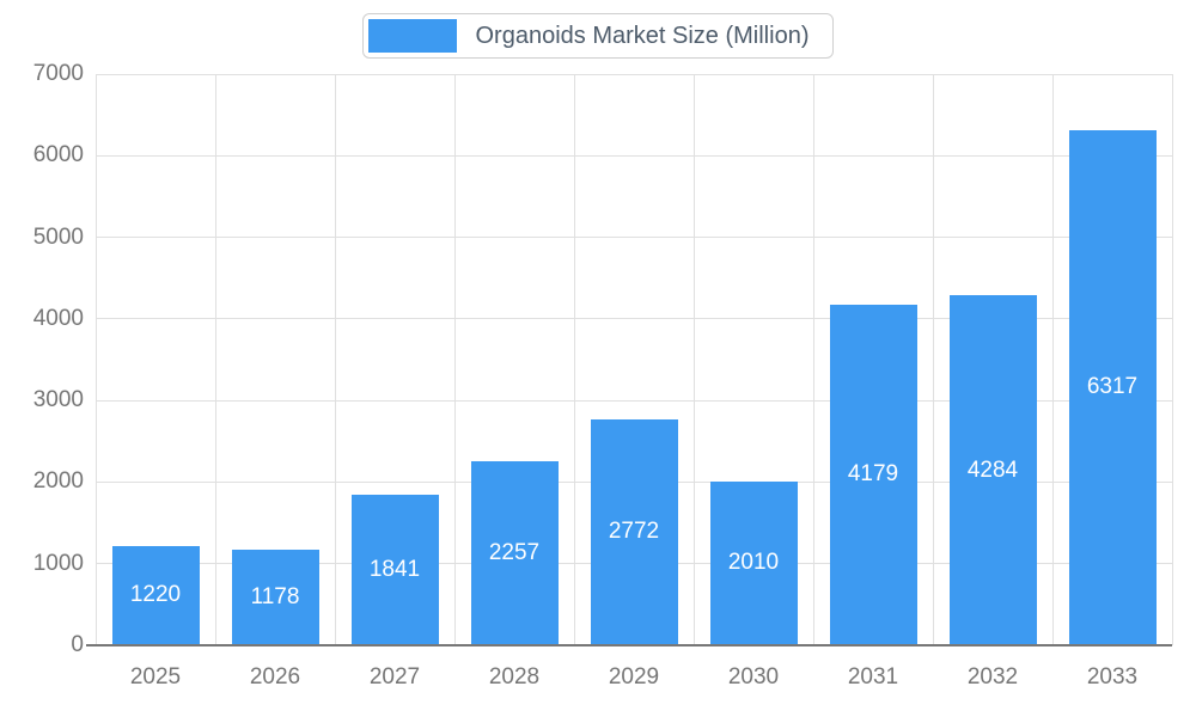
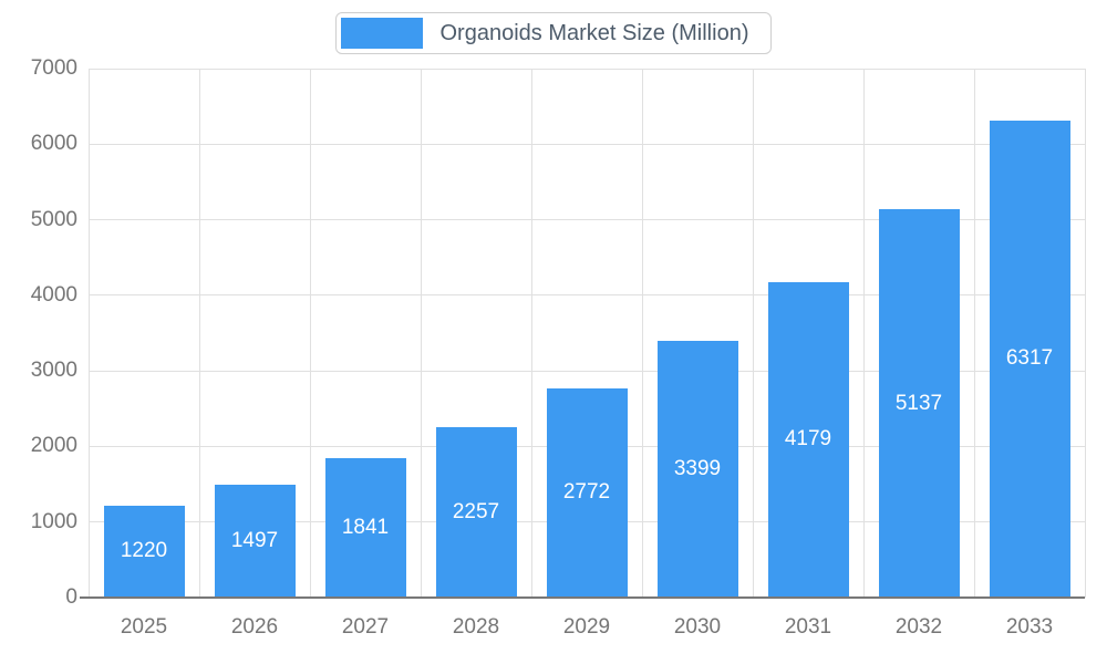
2026: 1178 -> 1497
2030: 2010 -> 3399
2032: 4284 -> 5137
